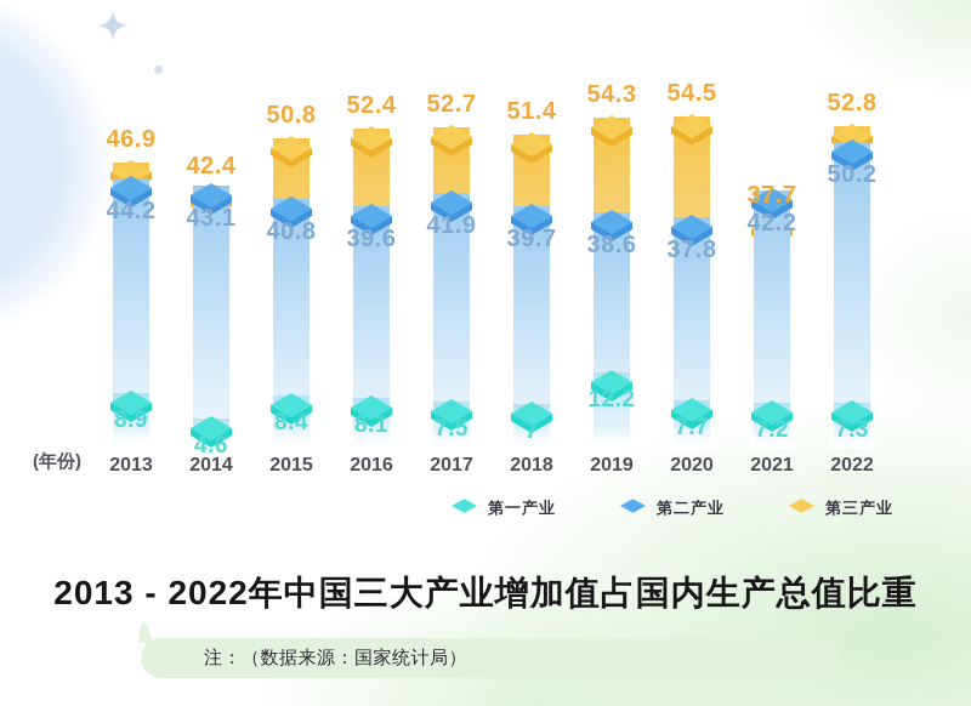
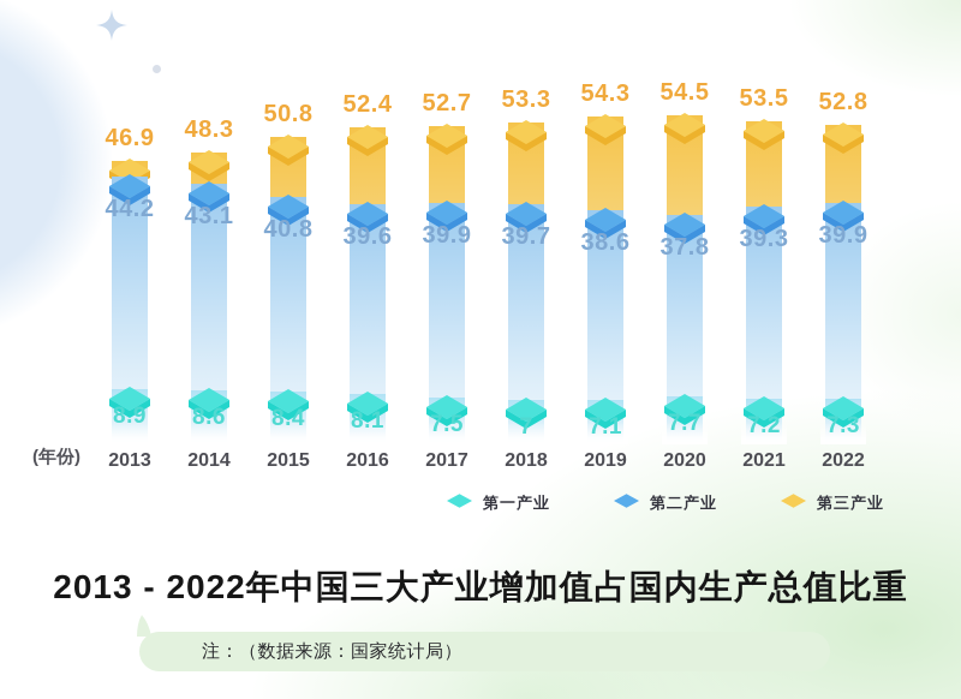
第一产业/2014: 4.6 -> 8.6
第三产业/2014: 42.4 -> 48.3
第二产业/2017: 41.9 -> 39.9
第三产业/2018: 51.4 -> 53.3
第一产业/2019: 12.2 -> 7.1
第二产业/2021: 42.2 -> 39.3
第三产业/2021: 37.7 -> 53.5
第二产业/2022: 50.2 -> 39.9
